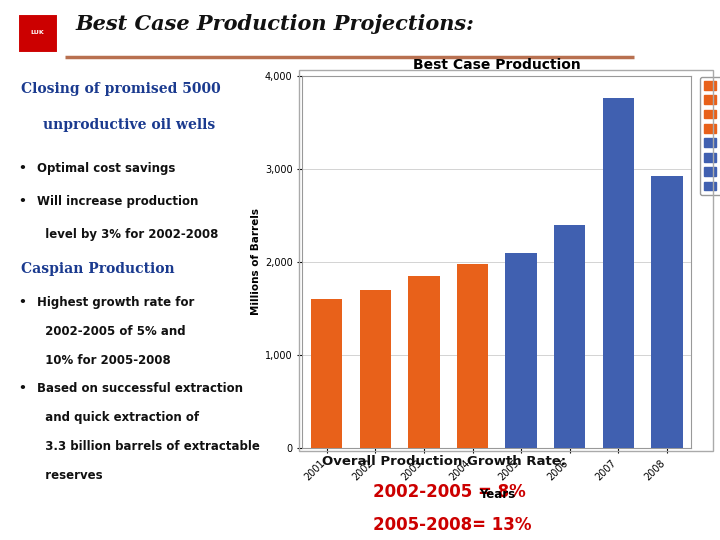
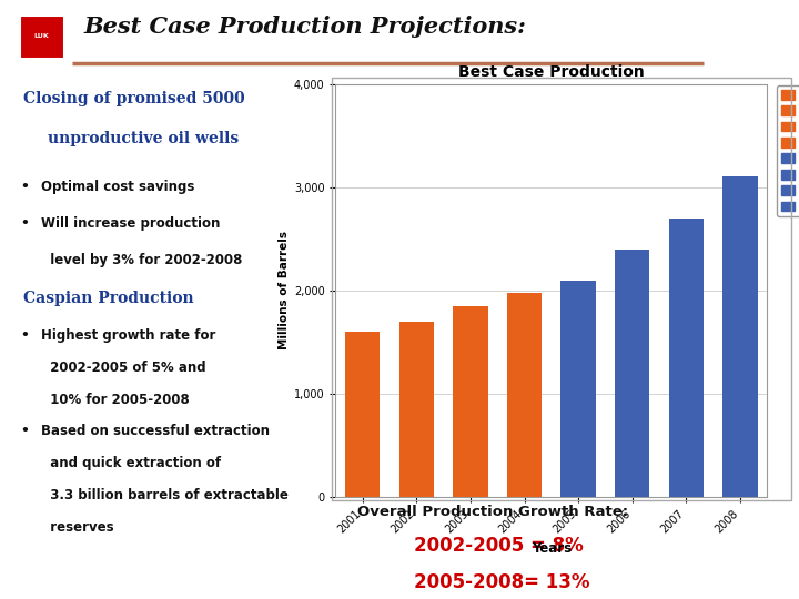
2007: 3,760 -> 2,700
2008: 2,920 -> 3,100
